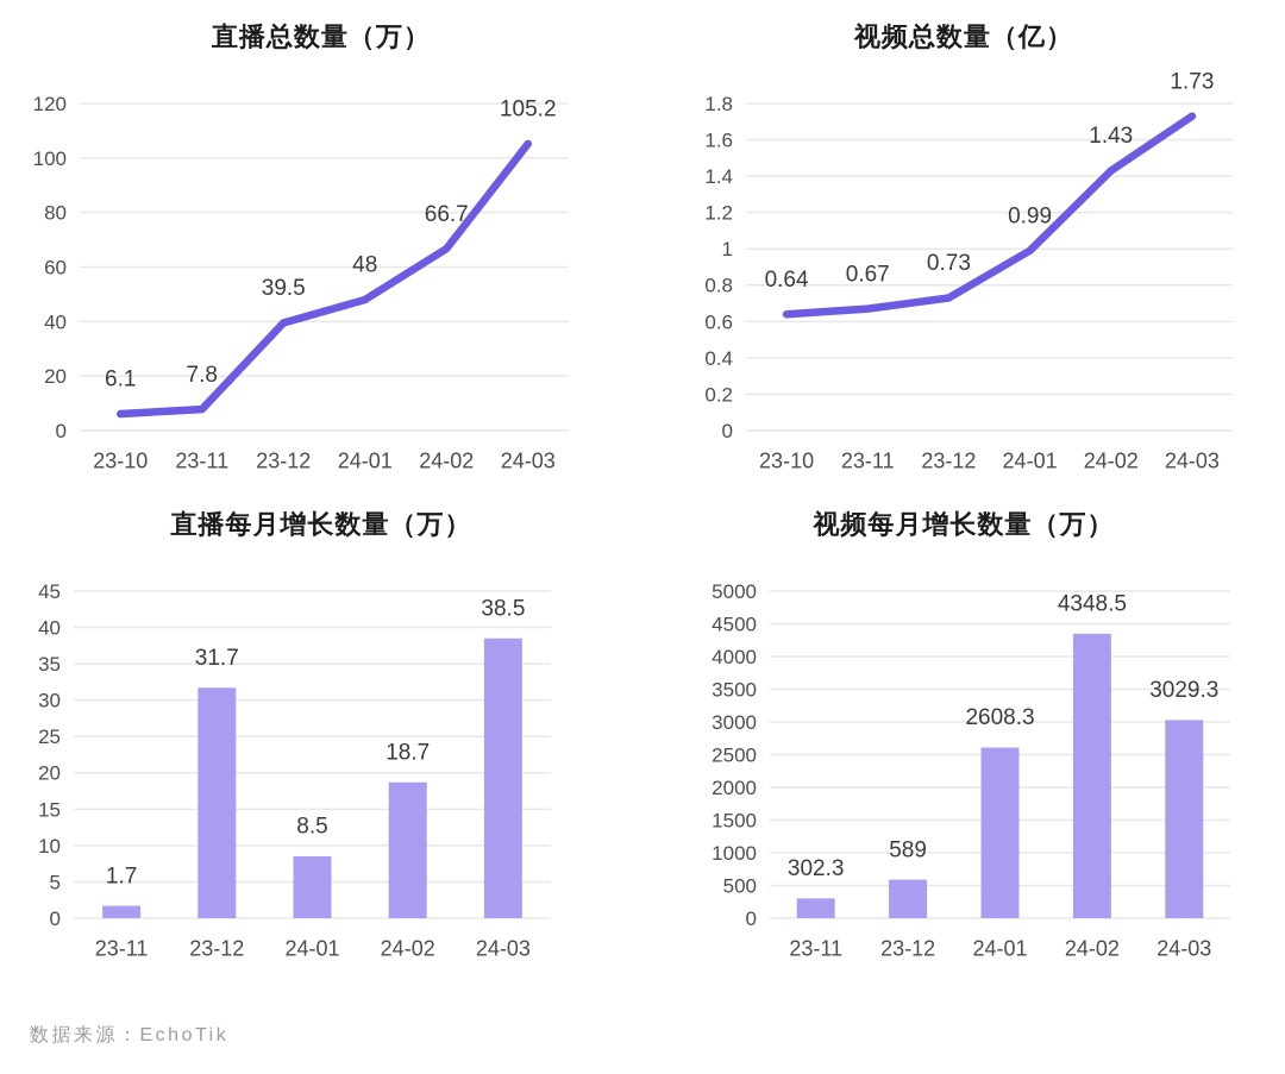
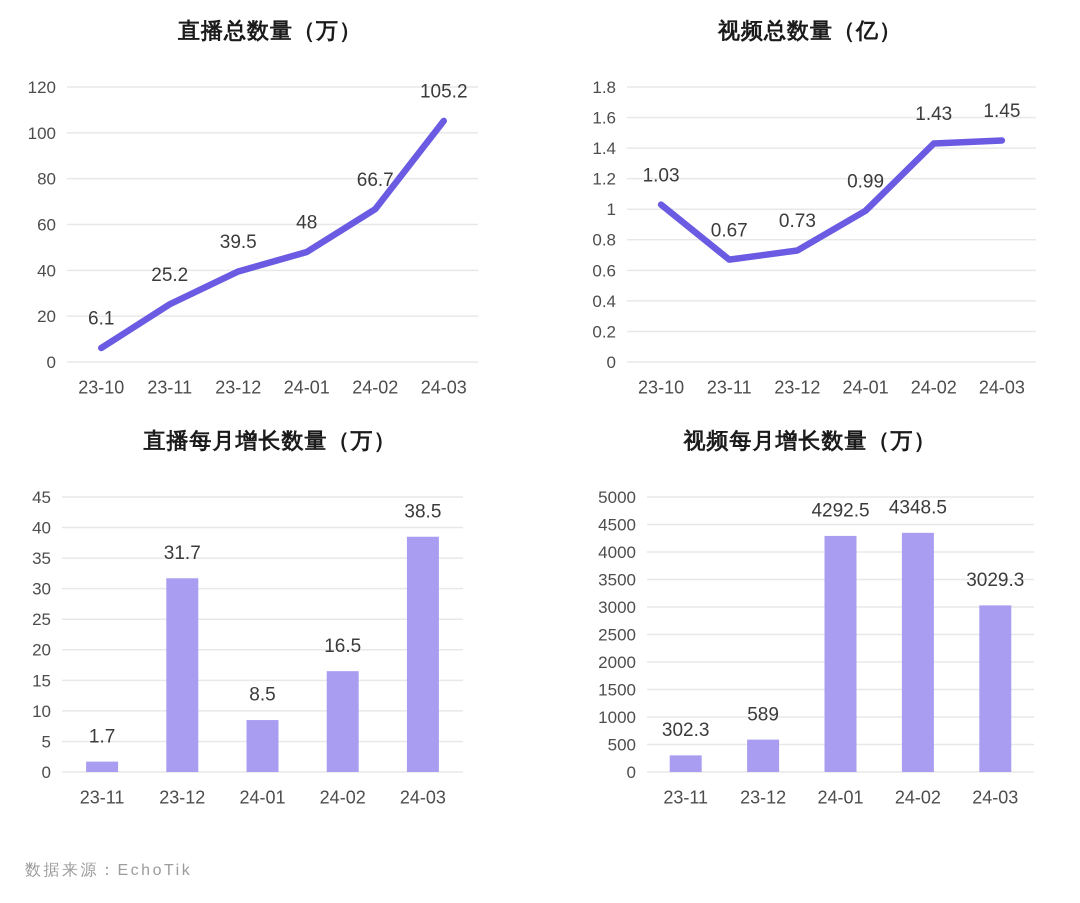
直播总数量（万）/23-11: 7.8 -> 25.2
视频总数量（亿）/23-10: 0.64 -> 1.03
视频总数量（亿）/24-03: 1.73 -> 1.45
直播每月增长数量（万）/24-02: 18.7 -> 16.5
视频每月增长数量（万）/24-01: 2608.3 -> 4292.5
